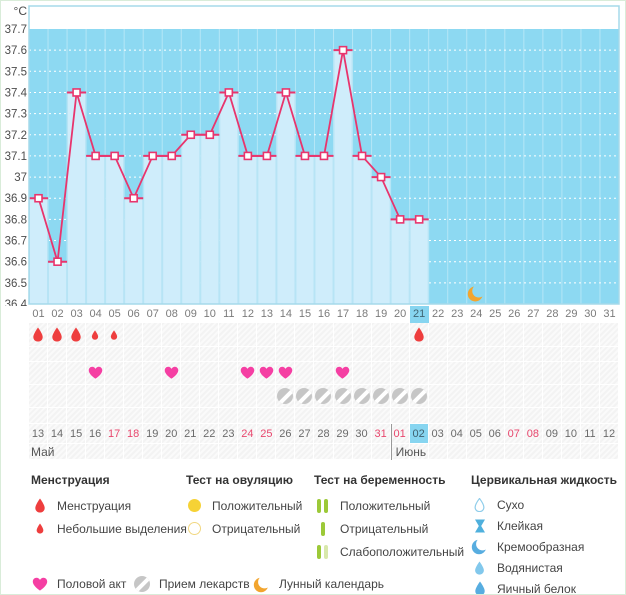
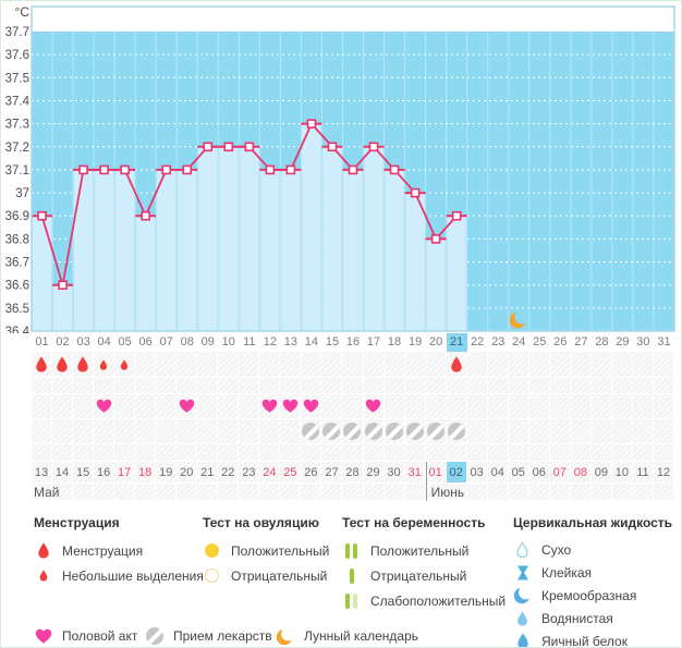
03: 37.4 -> 37.1
11: 37.4 -> 37.2
14: 37.4 -> 37.3
15: 37.1 -> 37.2
17: 37.6 -> 37.2
21: 36.8 -> 36.9
